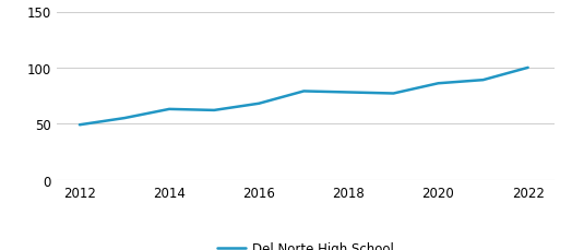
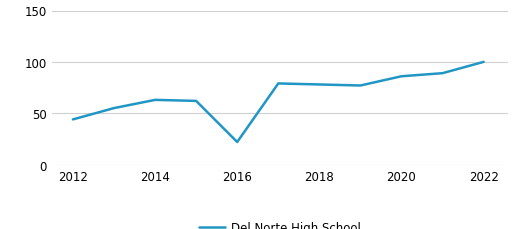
2012: 49 -> 44
2016: 68 -> 22
